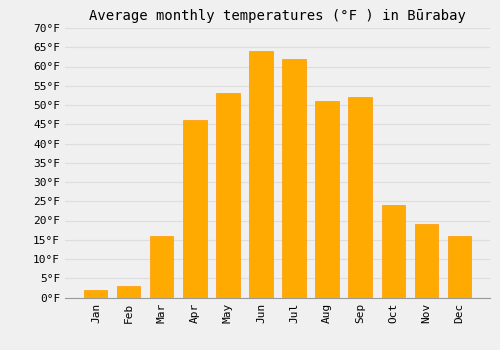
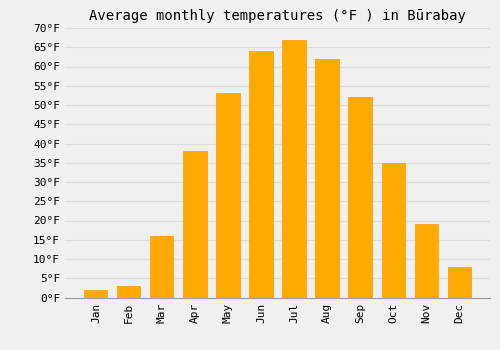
Apr: 46°F -> 38°F
Jul: 62°F -> 67°F
Aug: 51°F -> 62°F
Oct: 24°F -> 35°F
Dec: 16°F -> 8°F
